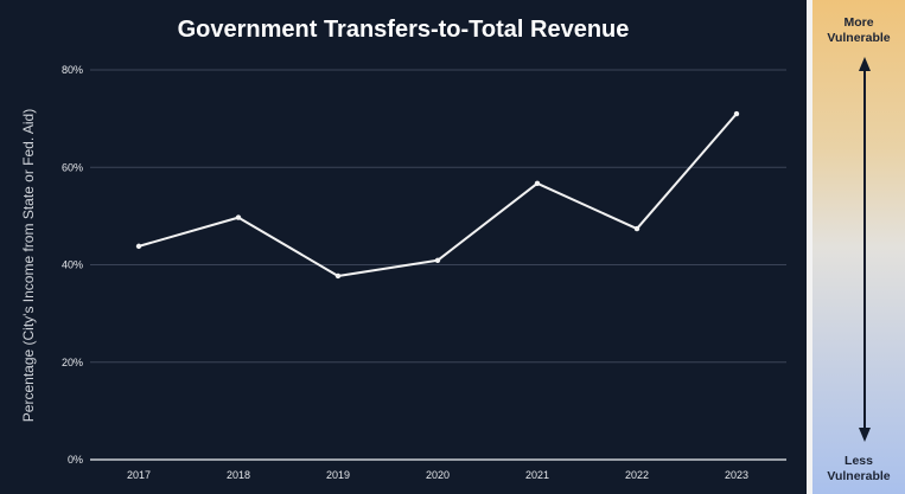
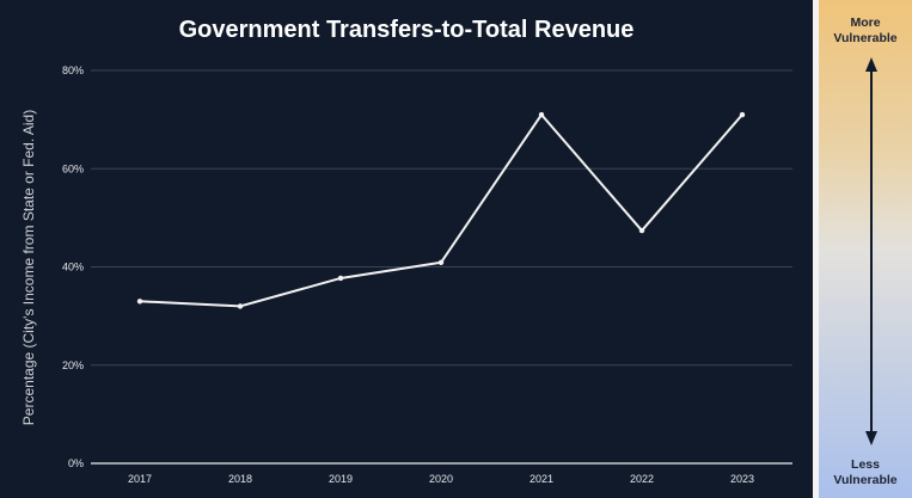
2017: 44% -> 33%
2018: 50% -> 32%
2021: 57% -> 71%
